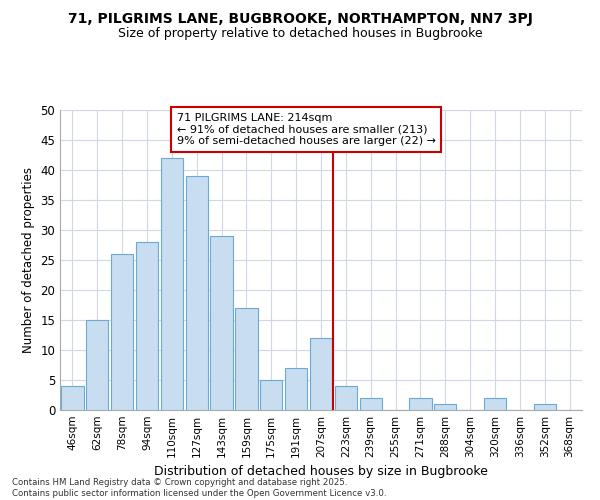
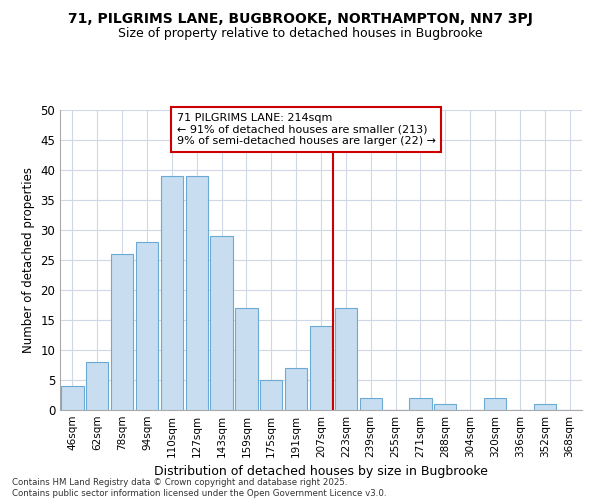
62sqm: 15 -> 8
110sqm: 42 -> 39
207sqm: 12 -> 14
223sqm: 4 -> 17
